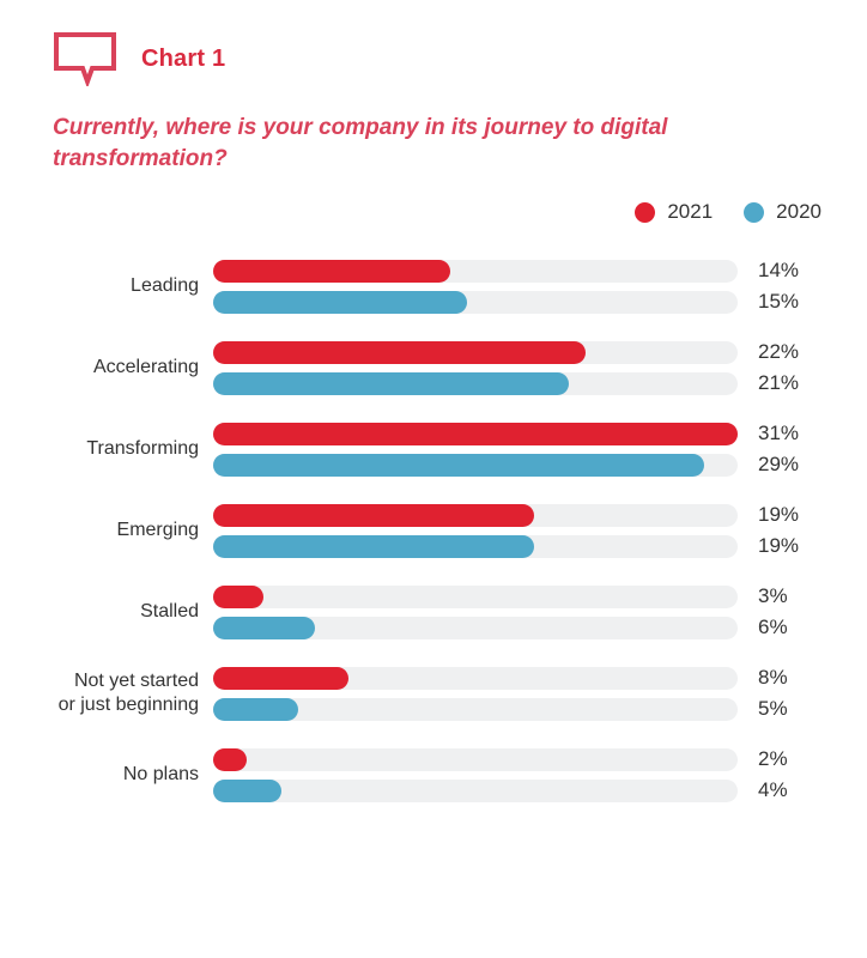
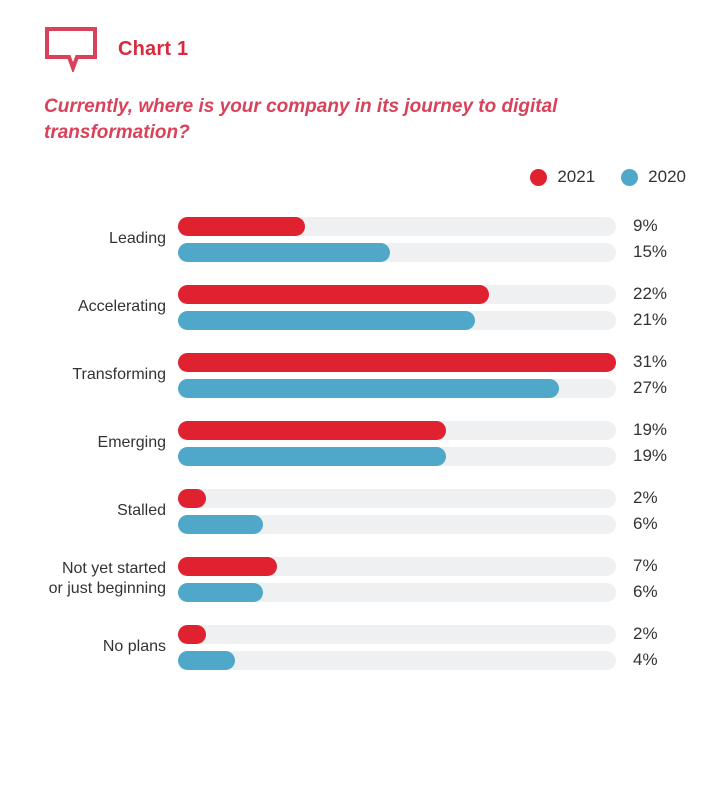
2021/Leading: 14% -> 9%
2020/Transforming: 29% -> 27%
2021/Stalled: 3% -> 2%
2021/Not yet started or just beginning: 8% -> 7%
2020/Not yet started or just beginning: 5% -> 6%
